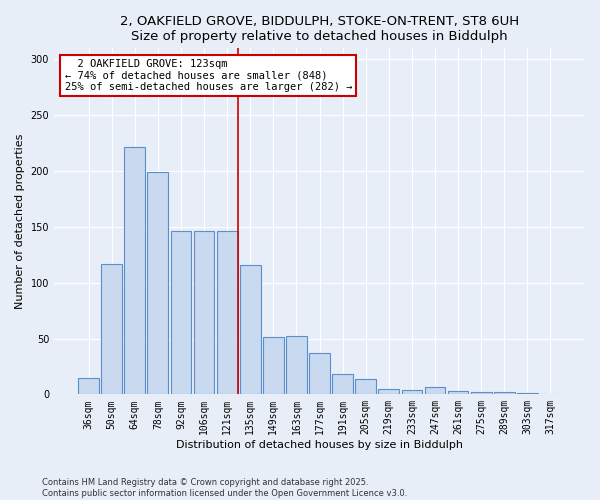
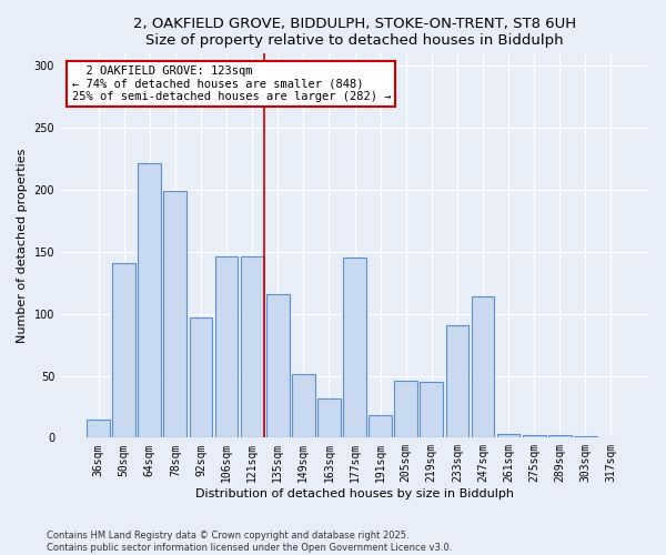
50sqm: 117 -> 141
92sqm: 146 -> 97
163sqm: 52 -> 32
177sqm: 37 -> 145
205sqm: 14 -> 46
219sqm: 5 -> 45
233sqm: 4 -> 91
247sqm: 7 -> 114
